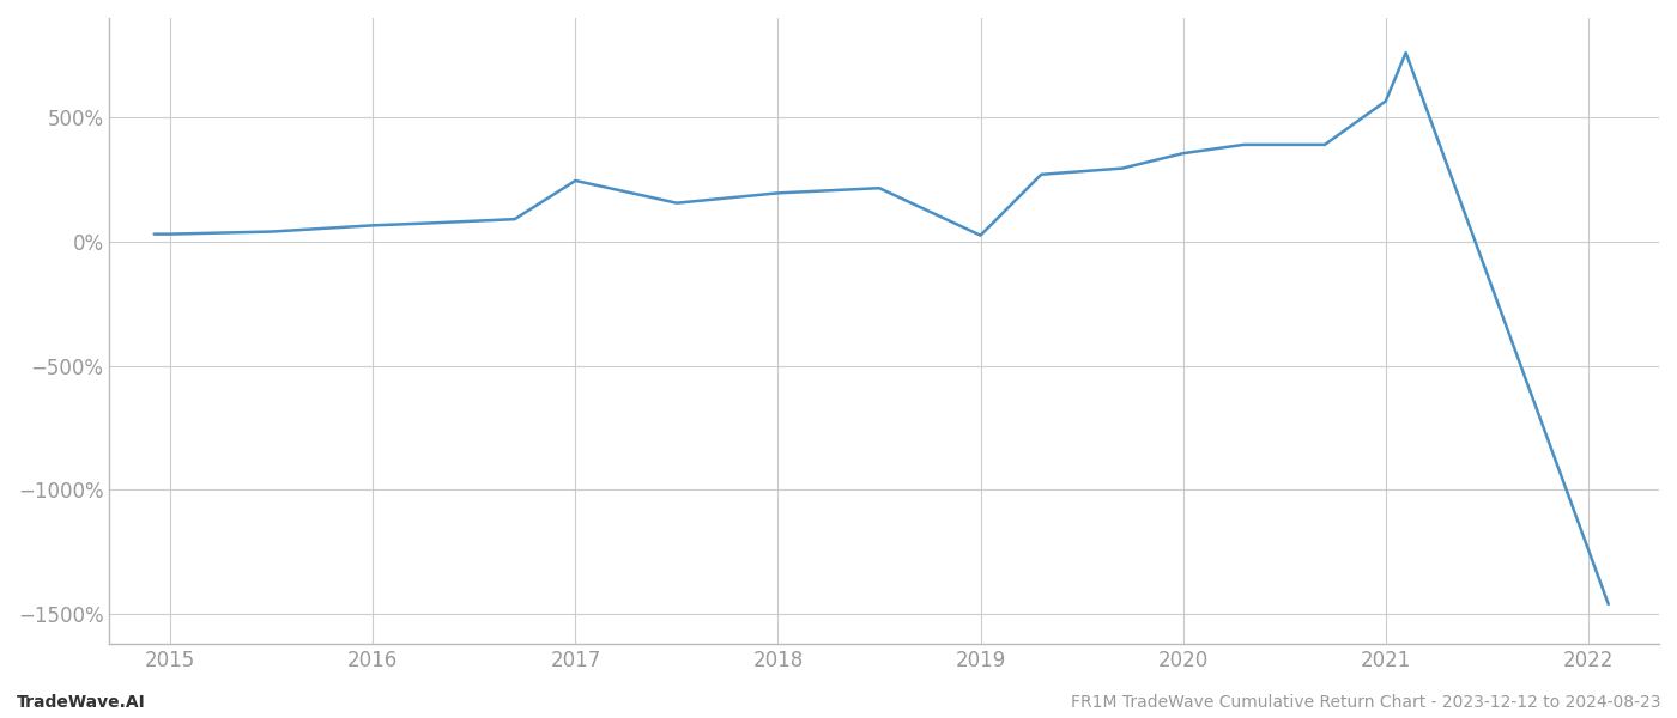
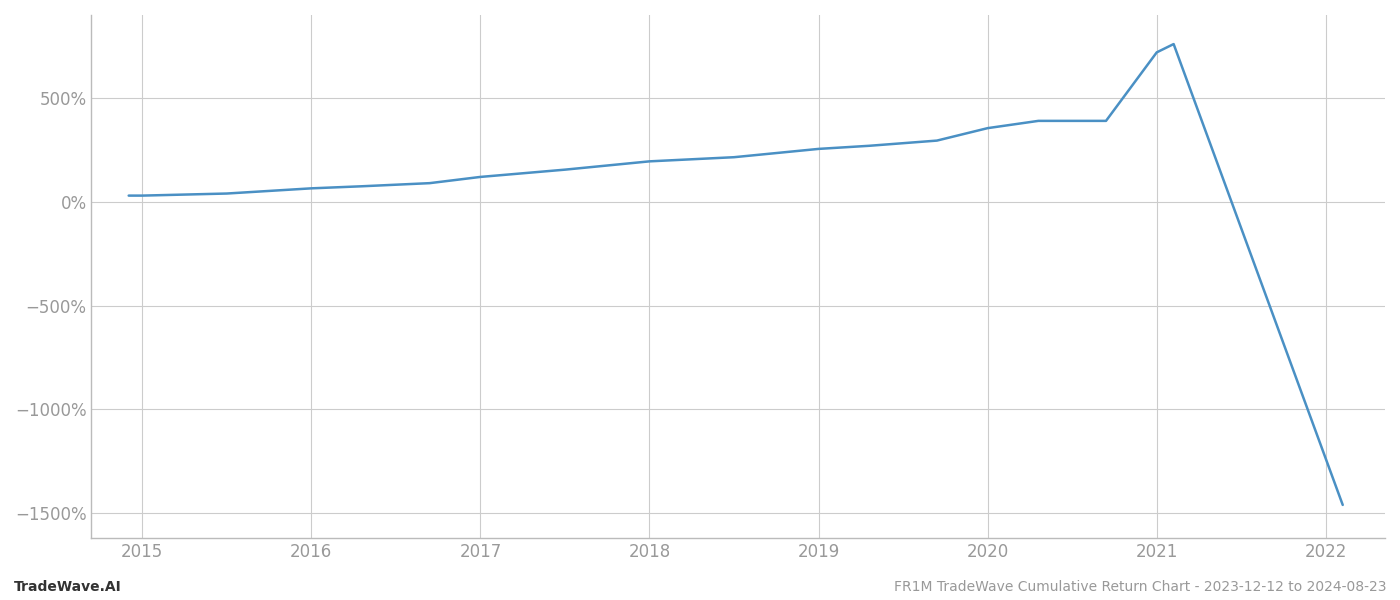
2017: 245% -> 120%
2019: 25% -> 255%
2021: 565% -> 720%
